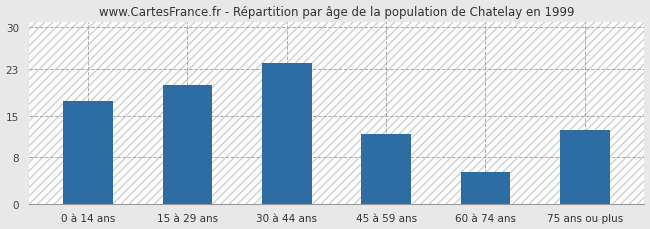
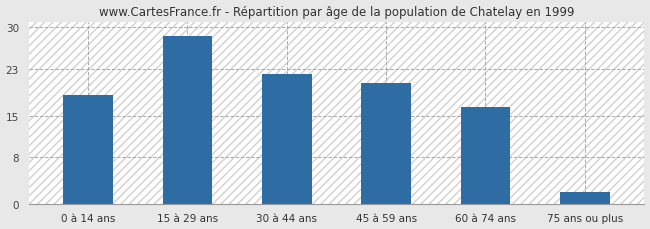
0 à 14 ans: 17.4 -> 18.5
15 à 29 ans: 20.2 -> 28.5
30 à 44 ans: 24.0 -> 22.0
45 à 59 ans: 11.8 -> 20.5
60 à 74 ans: 5.4 -> 16.5
75 ans ou plus: 12.6 -> 2.0
